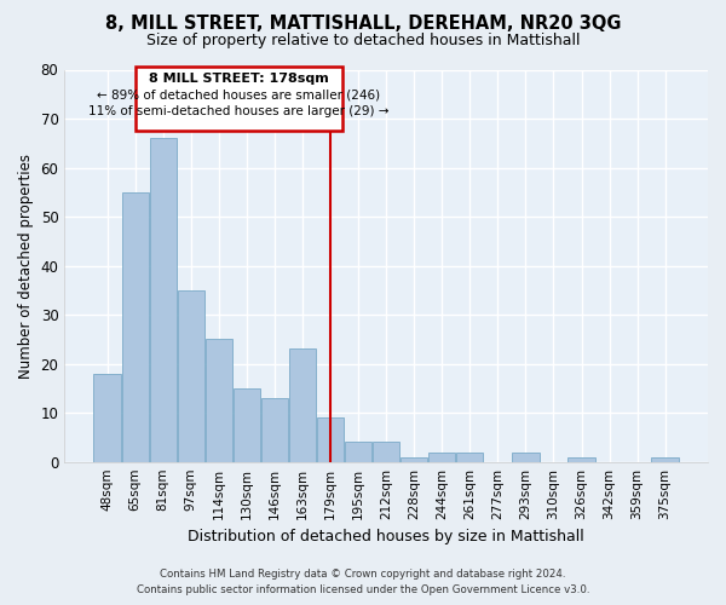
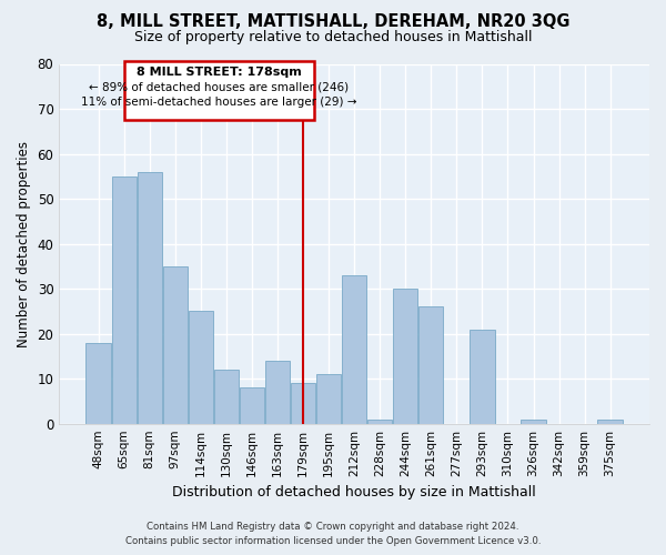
81sqm: 66 -> 56
130sqm: 15 -> 12
146sqm: 13 -> 8
163sqm: 23 -> 14
195sqm: 4 -> 11
212sqm: 4 -> 33
244sqm: 2 -> 30
261sqm: 2 -> 26
293sqm: 2 -> 21
